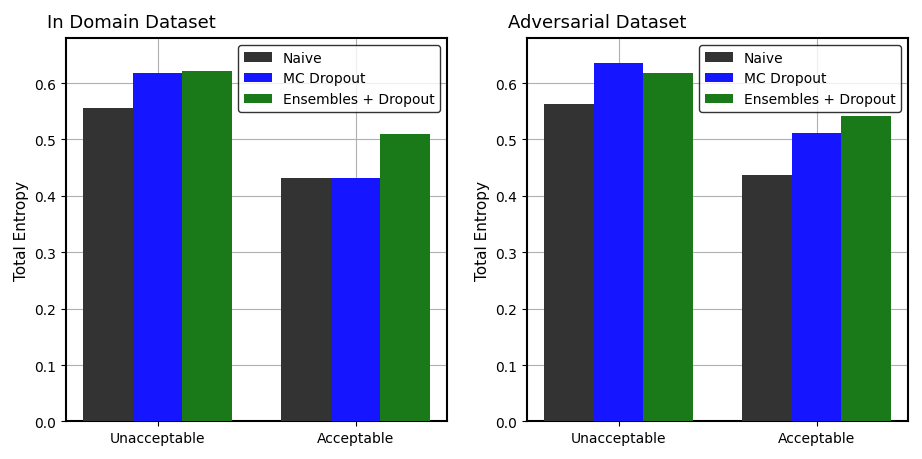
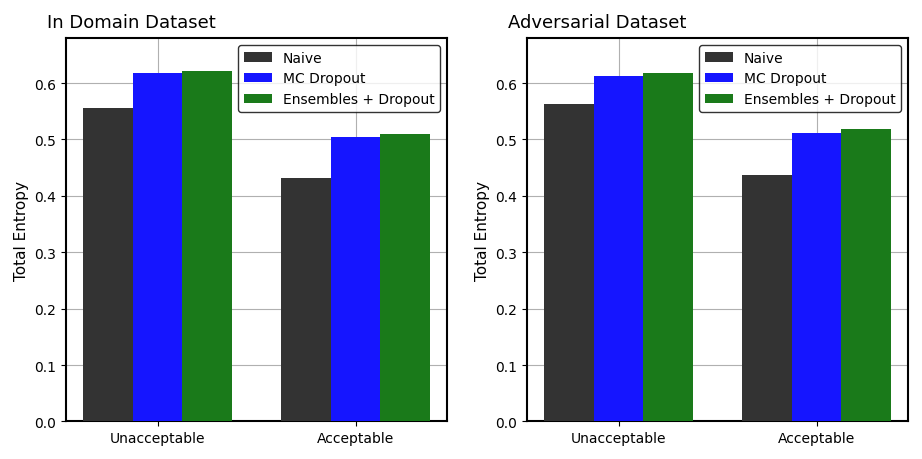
In Domain Dataset/MC Dropout/Acceptable: 0.432 -> 0.505
Adversarial Dataset/MC Dropout/Unacceptable: 0.636 -> 0.613
Adversarial Dataset/Ensembles + Dropout/Acceptable: 0.542 -> 0.518
